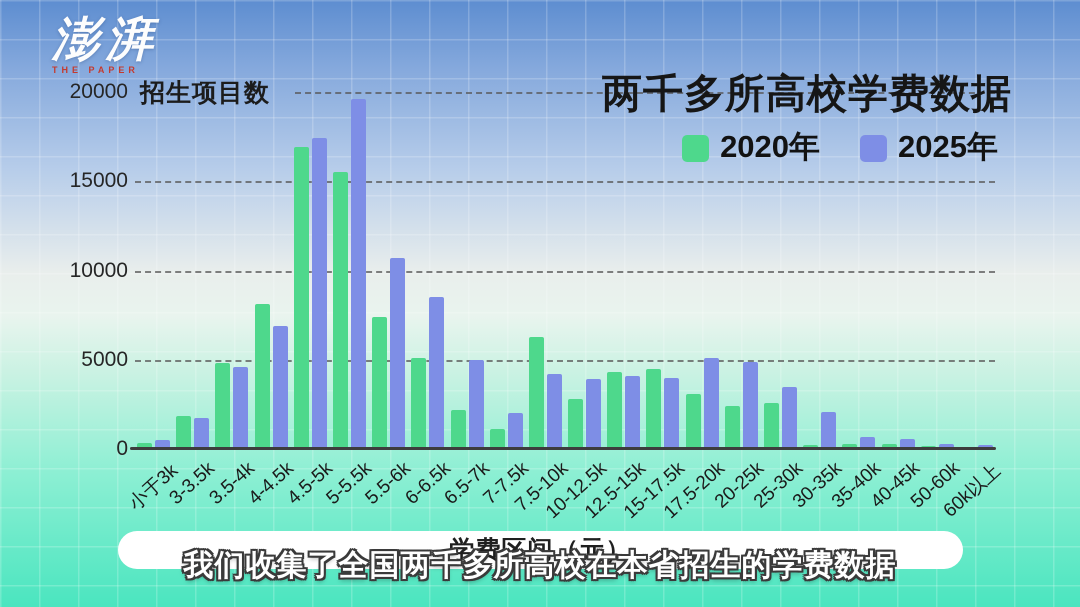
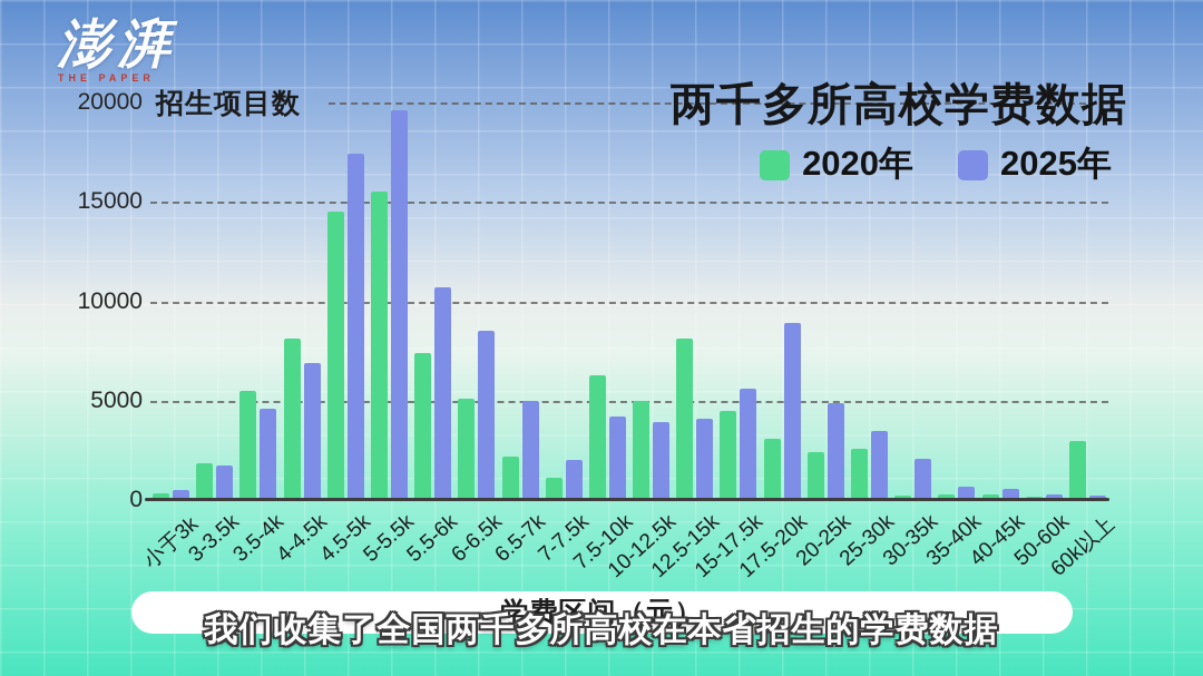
2020年/3.5-4k: 4800 -> 5500
2020年/4.5-5k: 16900 -> 14500
2020年/10-12.5k: 2800 -> 5000
2020年/12.5-15k: 4300 -> 8100
2025年/15-17.5k: 4000 -> 5600
2025年/17.5-20k: 5100 -> 8900
2020年/60k以上: 100 -> 3000
